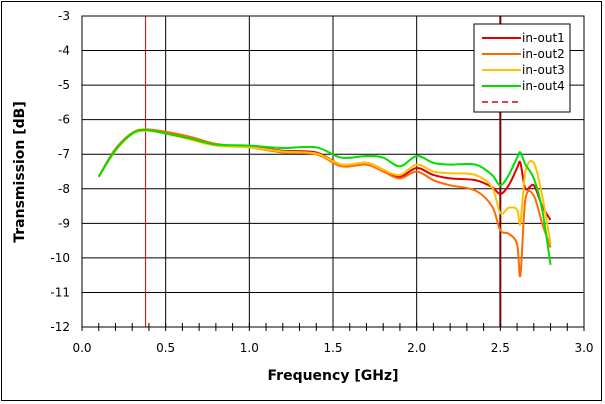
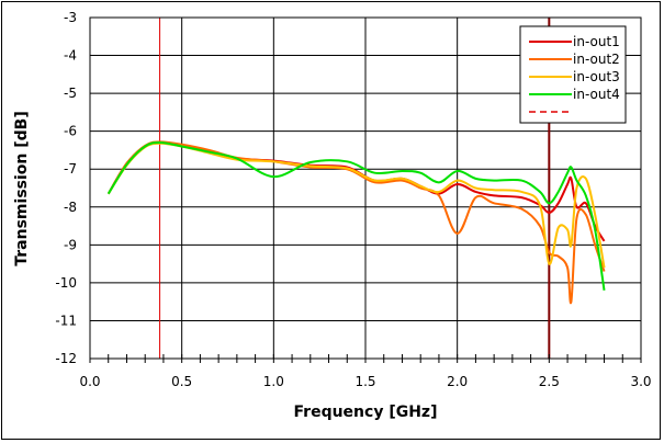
in-out4/1.0: -6.8 -> -7.2
in-out2/2.0: -7.5 -> -8.7
in-out3/2.5: -8.7 -> -9.5
